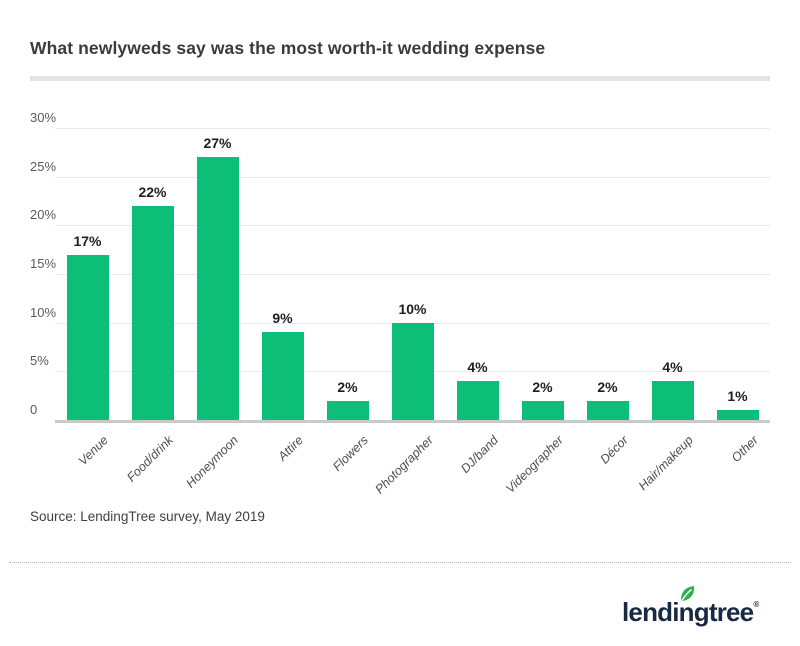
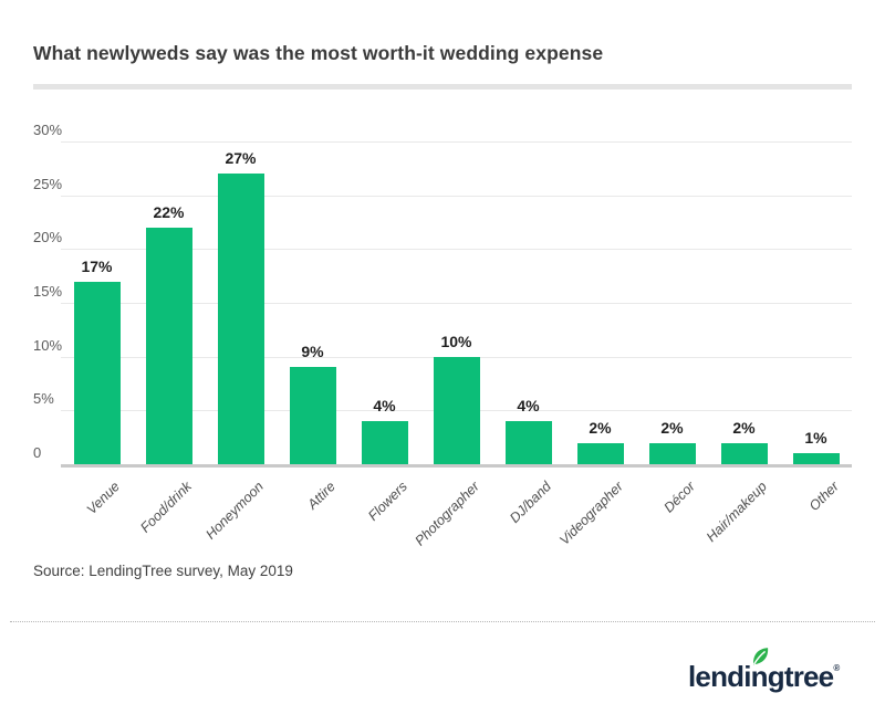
Flowers: 2% -> 4%
Hair/makeup: 4% -> 2%
